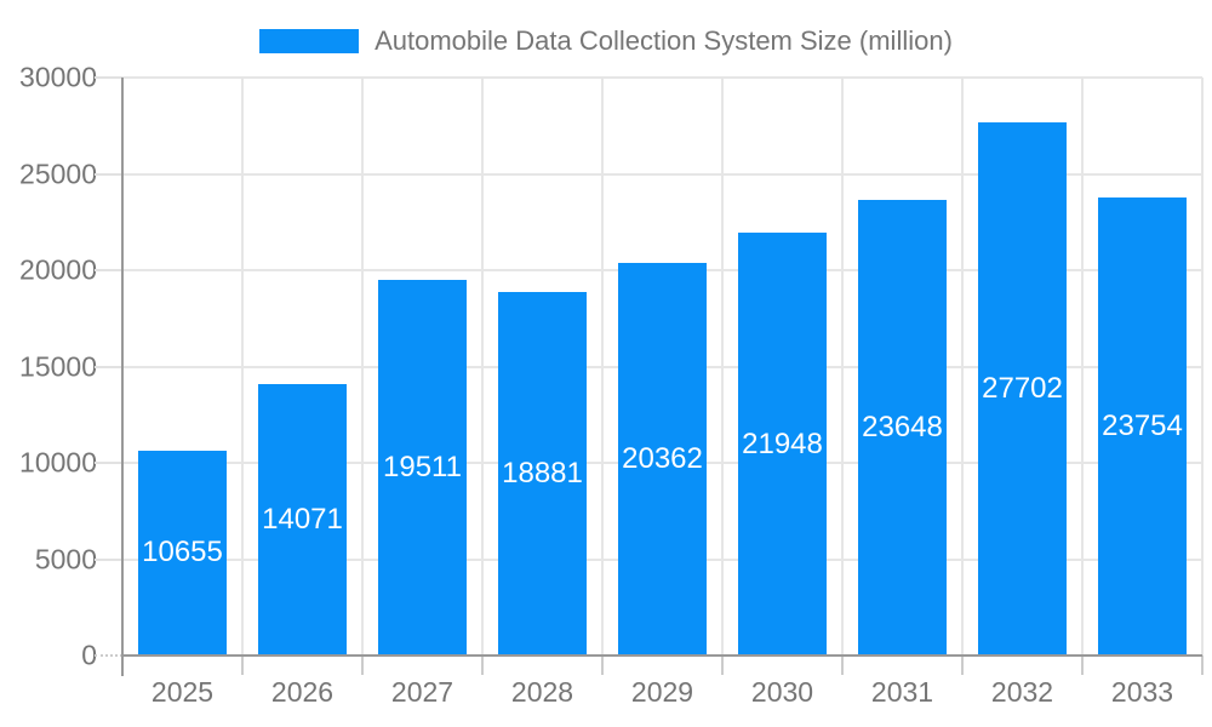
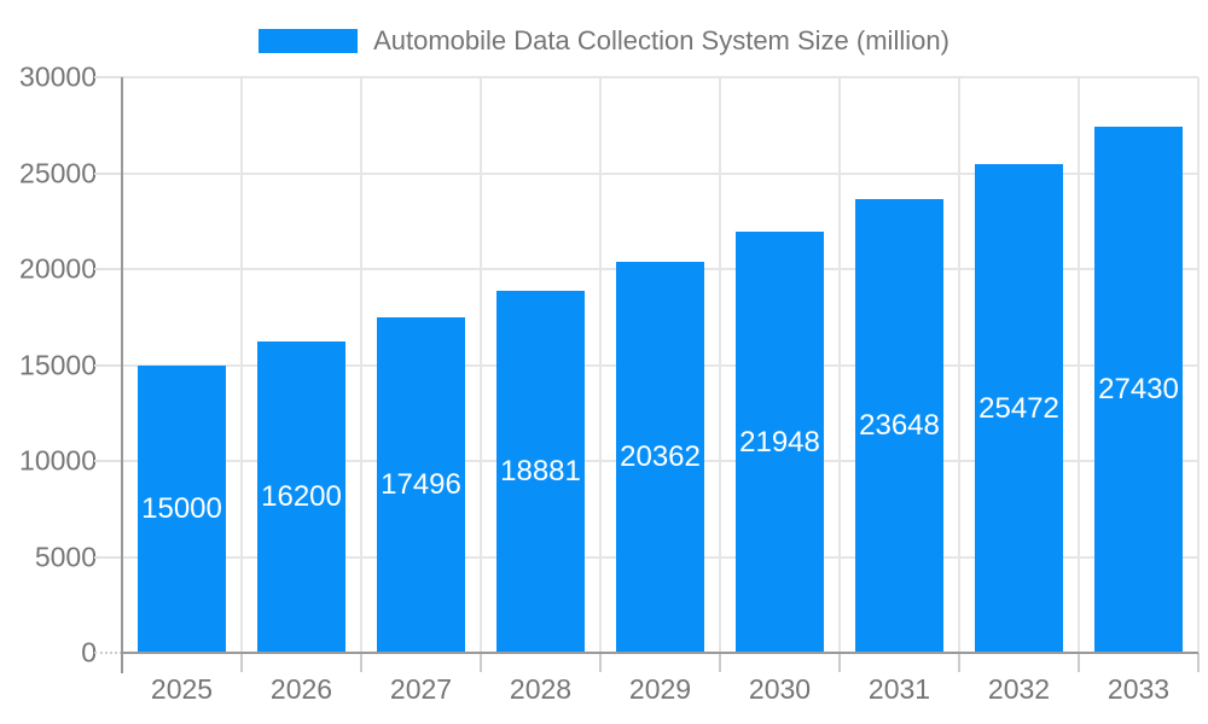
2025: 10655 -> 15000
2026: 14071 -> 16200
2027: 19511 -> 17496
2032: 27702 -> 25472
2033: 23754 -> 27430
